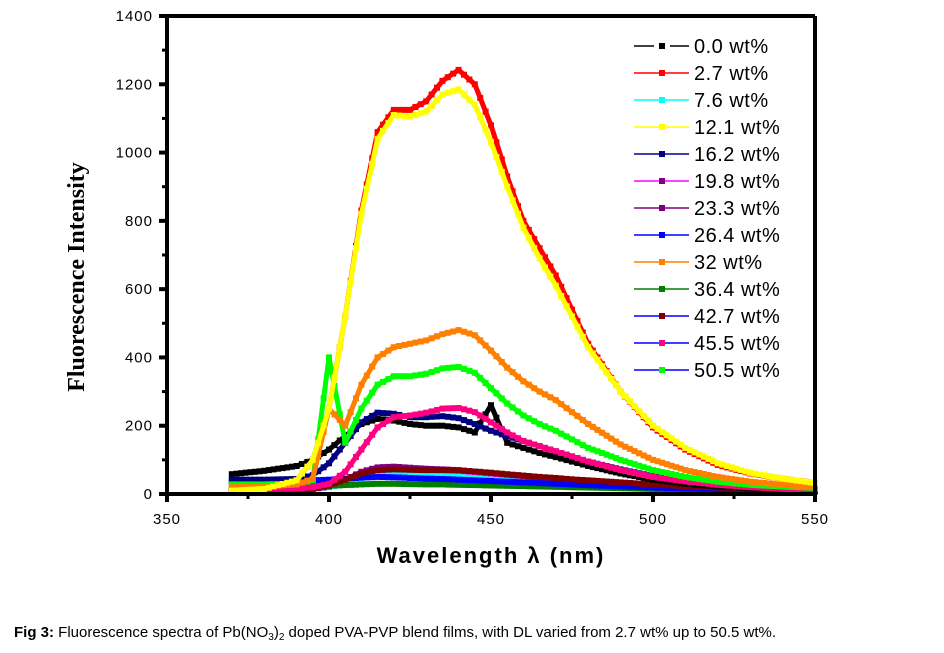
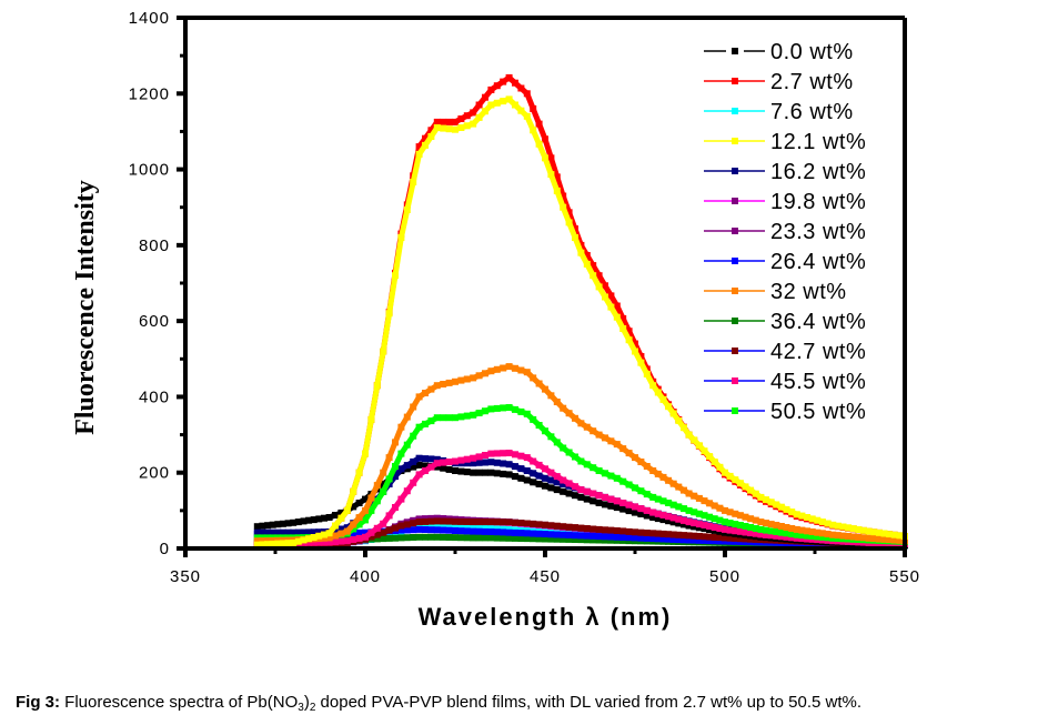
32 wt%/400: 250 -> 100
50.5 wt%/400: 400 -> 80
0.0 wt%/450: 260 -> 160
